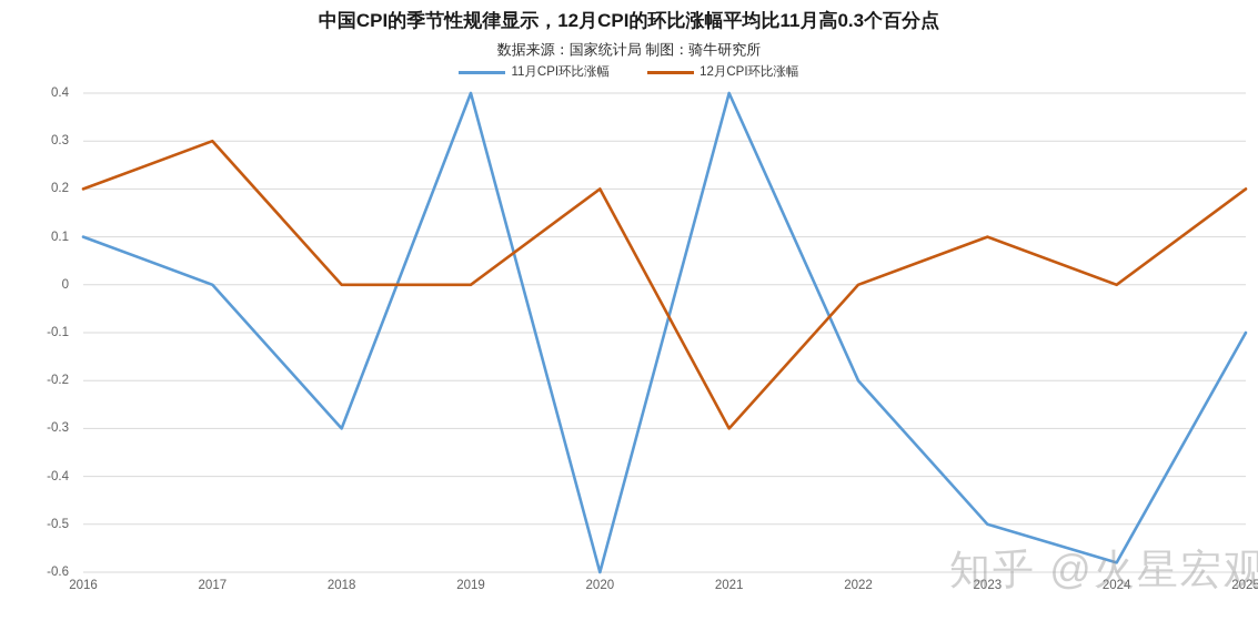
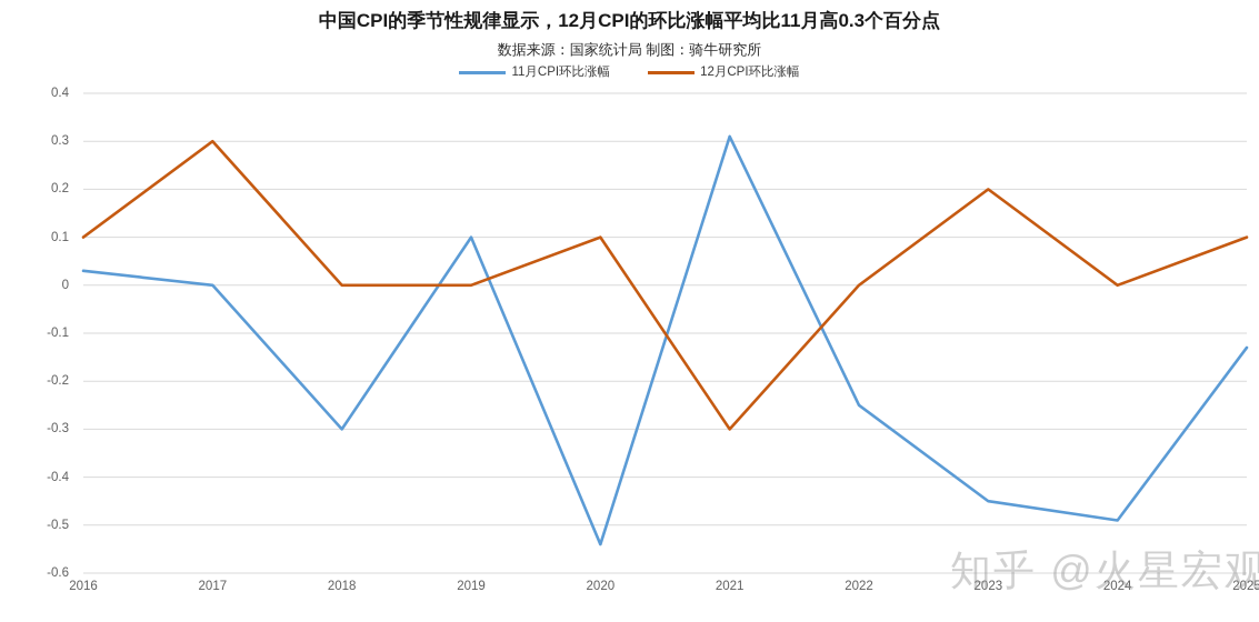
11月CPI环比涨幅/2016: 0.10 -> 0.03
12月CPI环比涨幅/2016: 0.2 -> 0.1
11月CPI环比涨幅/2019: 0.40 -> 0.10
11月CPI环比涨幅/2020: -0.60 -> -0.54
12月CPI环比涨幅/2020: 0.2 -> 0.1
11月CPI环比涨幅/2021: 0.40 -> 0.31
11月CPI环比涨幅/2022: -0.20 -> -0.25
11月CPI环比涨幅/2023: -0.50 -> -0.45
12月CPI环比涨幅/2023: 0.1 -> 0.2
11月CPI环比涨幅/2024: -0.58 -> -0.49
11月CPI环比涨幅/2025: -0.10 -> -0.13
12月CPI环比涨幅/2025: 0.2 -> 0.1
